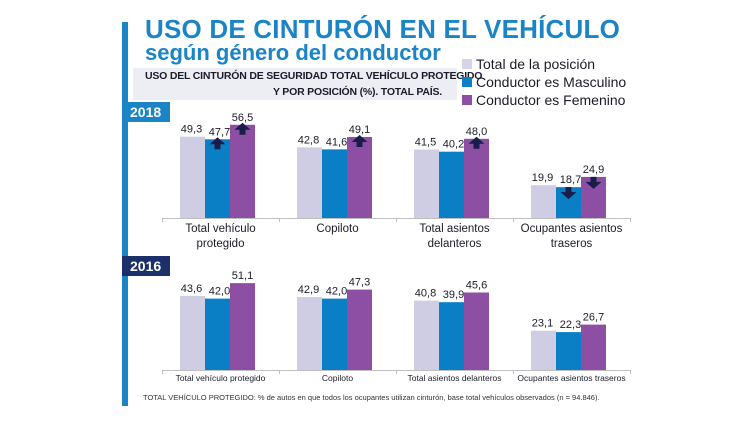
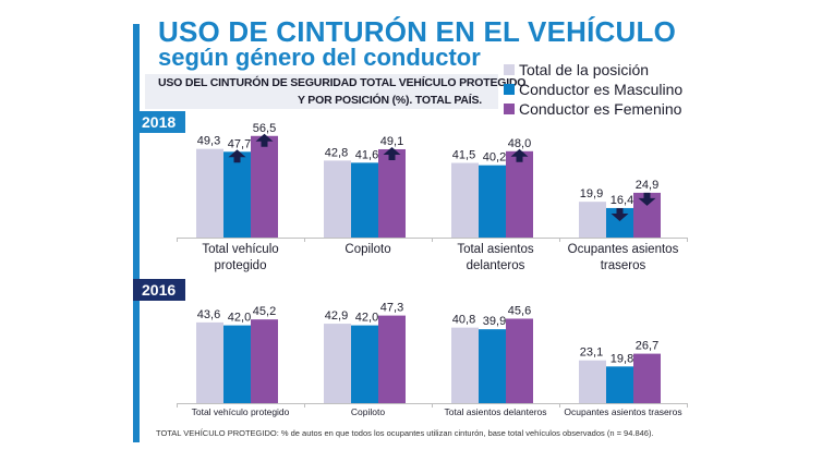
2018/Conductor es Masculino/Ocupantes asientos traseros: 18,7 -> 16,4
2016/Conductor es Femenino/Total vehículo protegido: 51,1 -> 45,2
2016/Conductor es Masculino/Ocupantes asientos traseros: 22,3 -> 19,8
